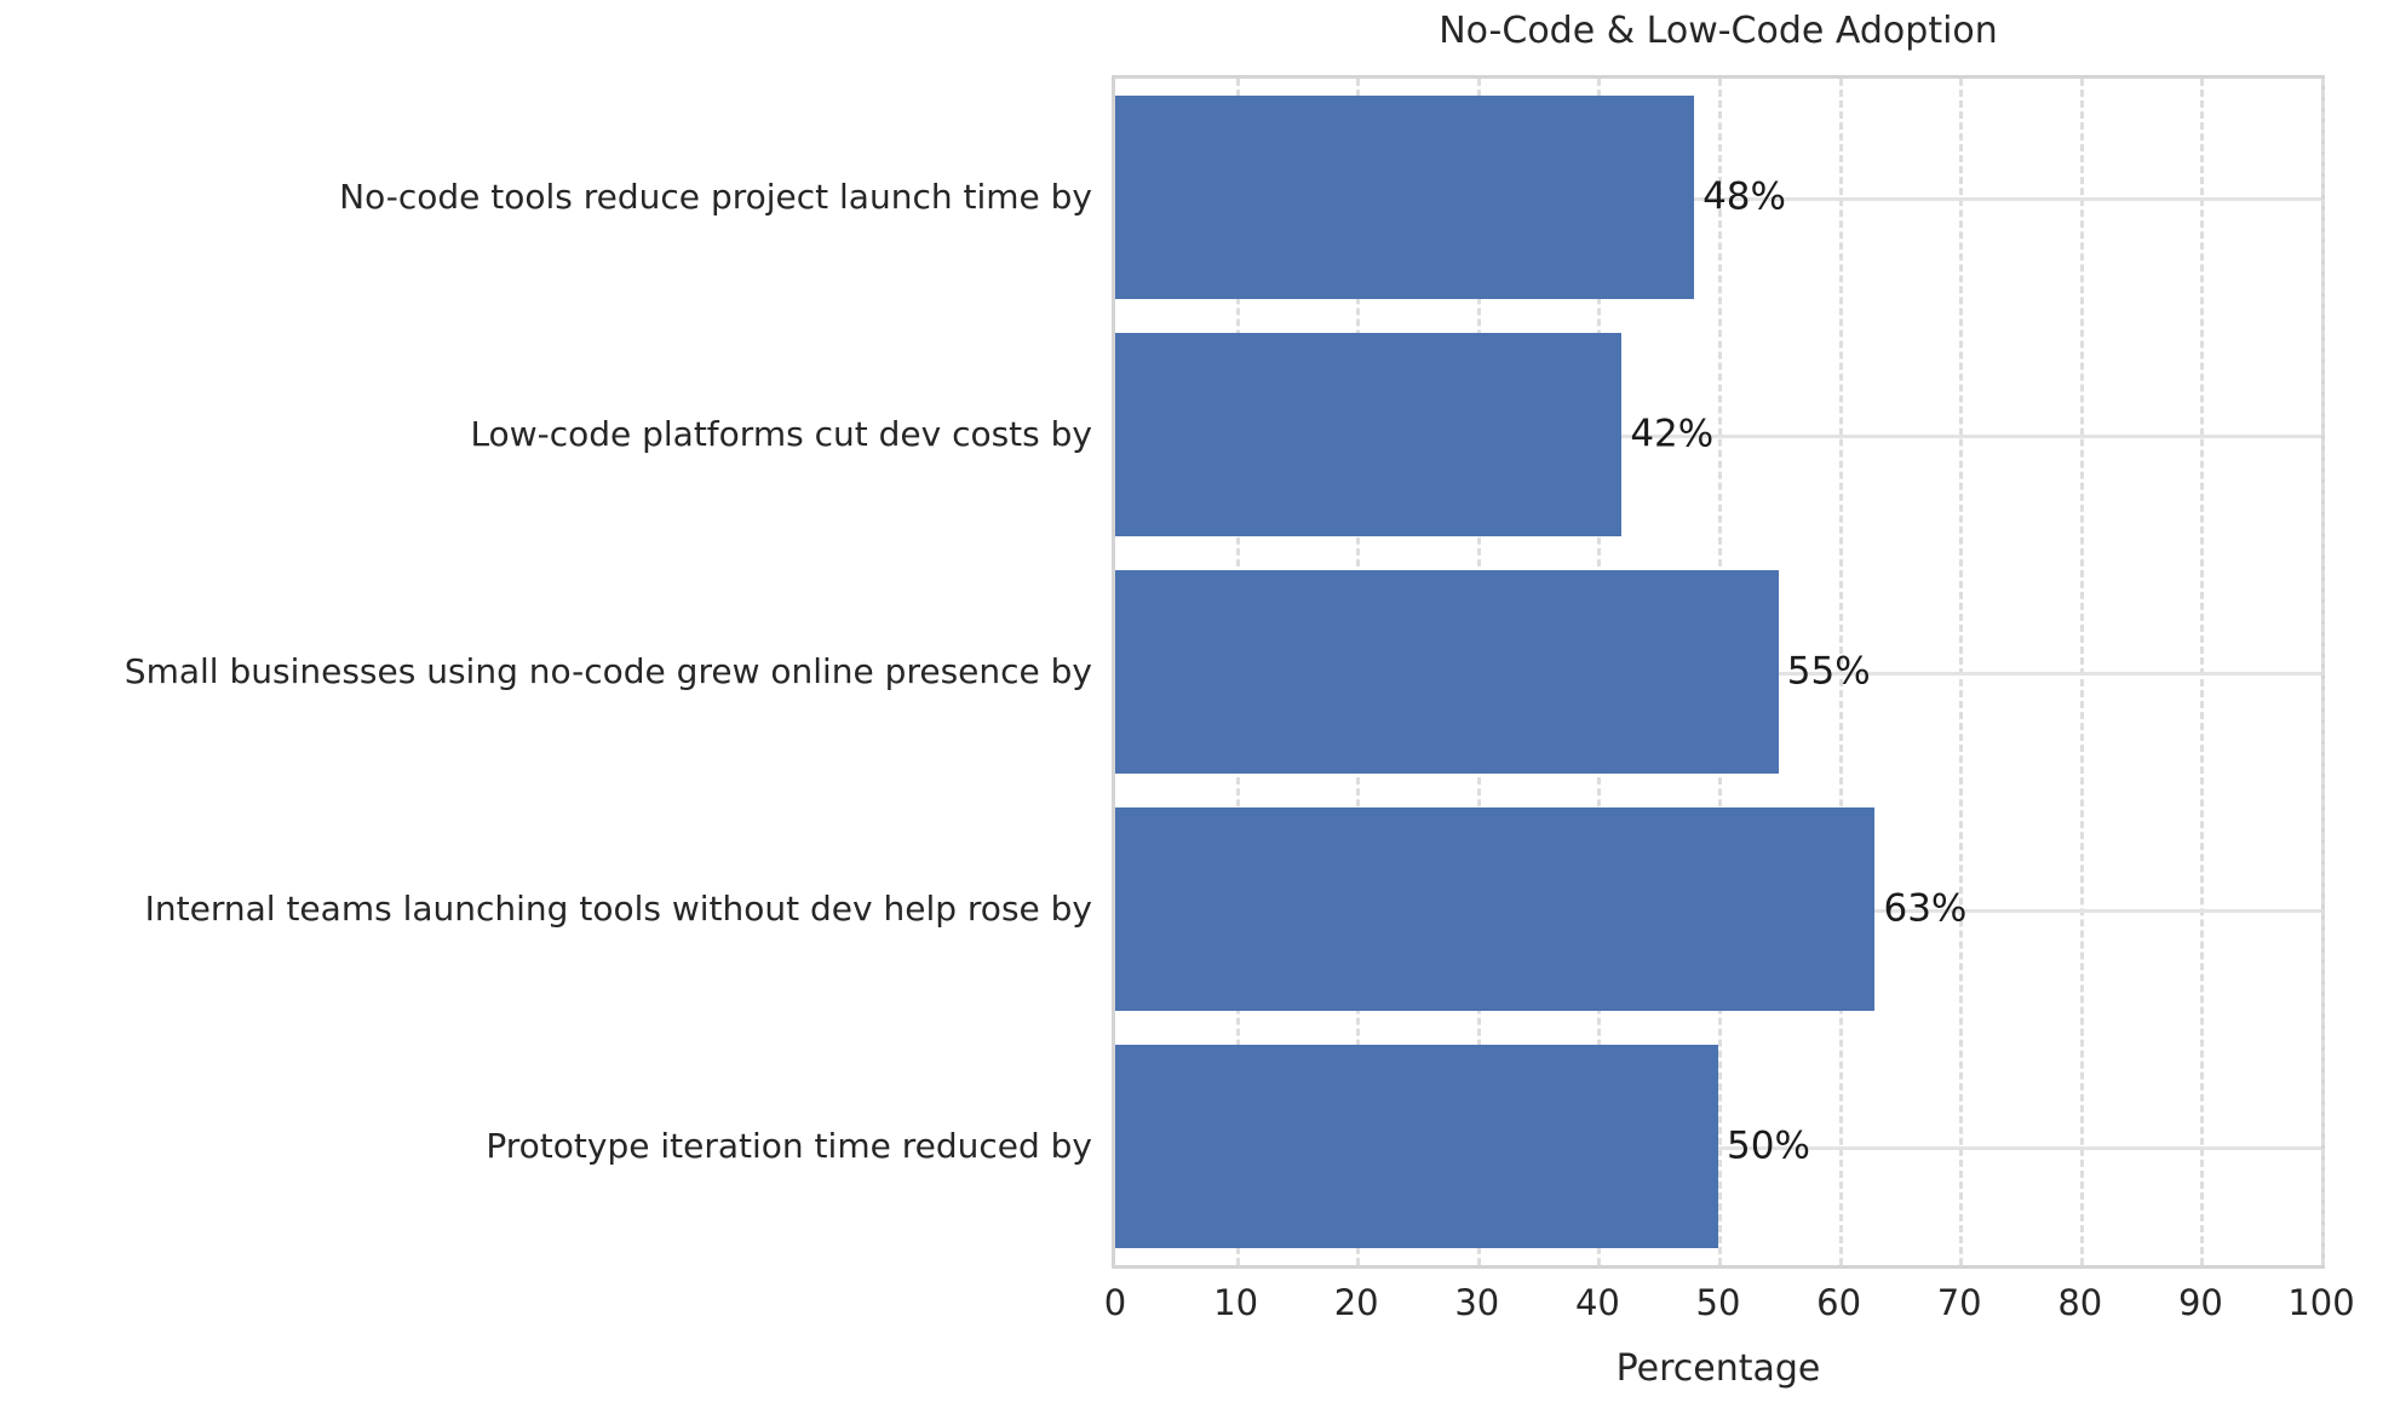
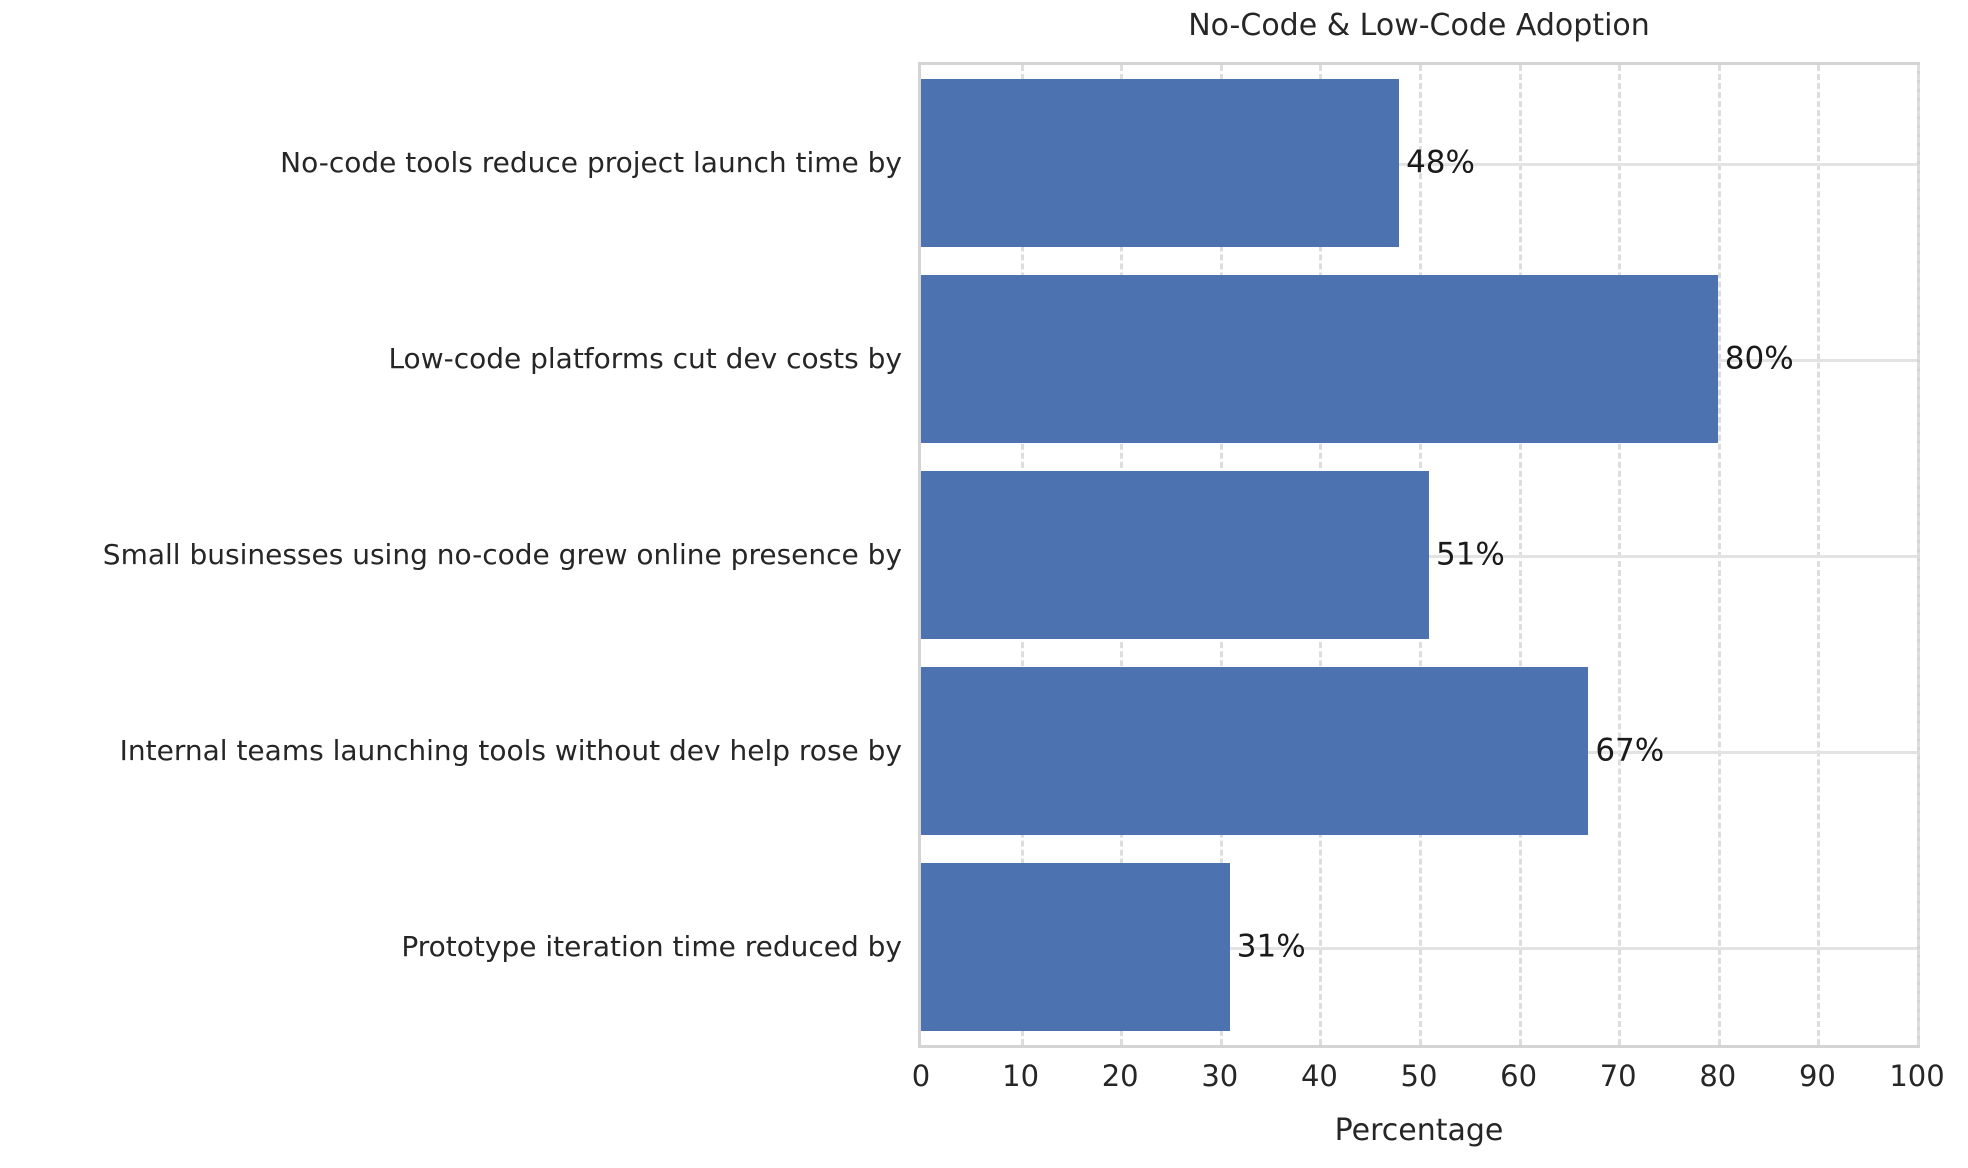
Low-code platforms cut dev costs by: 42% -> 80%
Small businesses using no-code grew online presence by: 55% -> 51%
Internal teams launching tools without dev help rose by: 63% -> 67%
Prototype iteration time reduced by: 50% -> 31%
